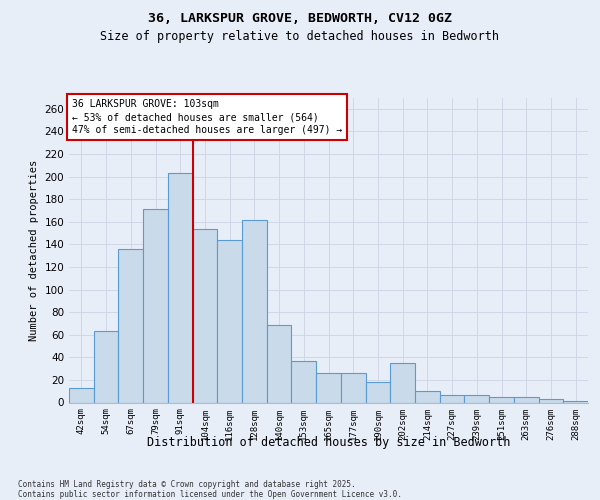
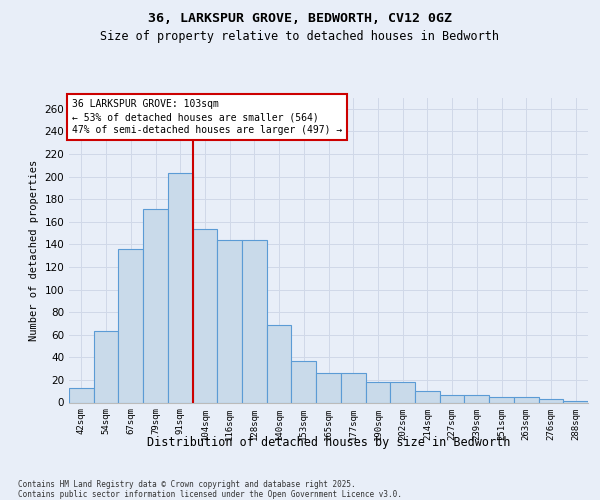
128sqm: 162 -> 144
202sqm: 35 -> 18
